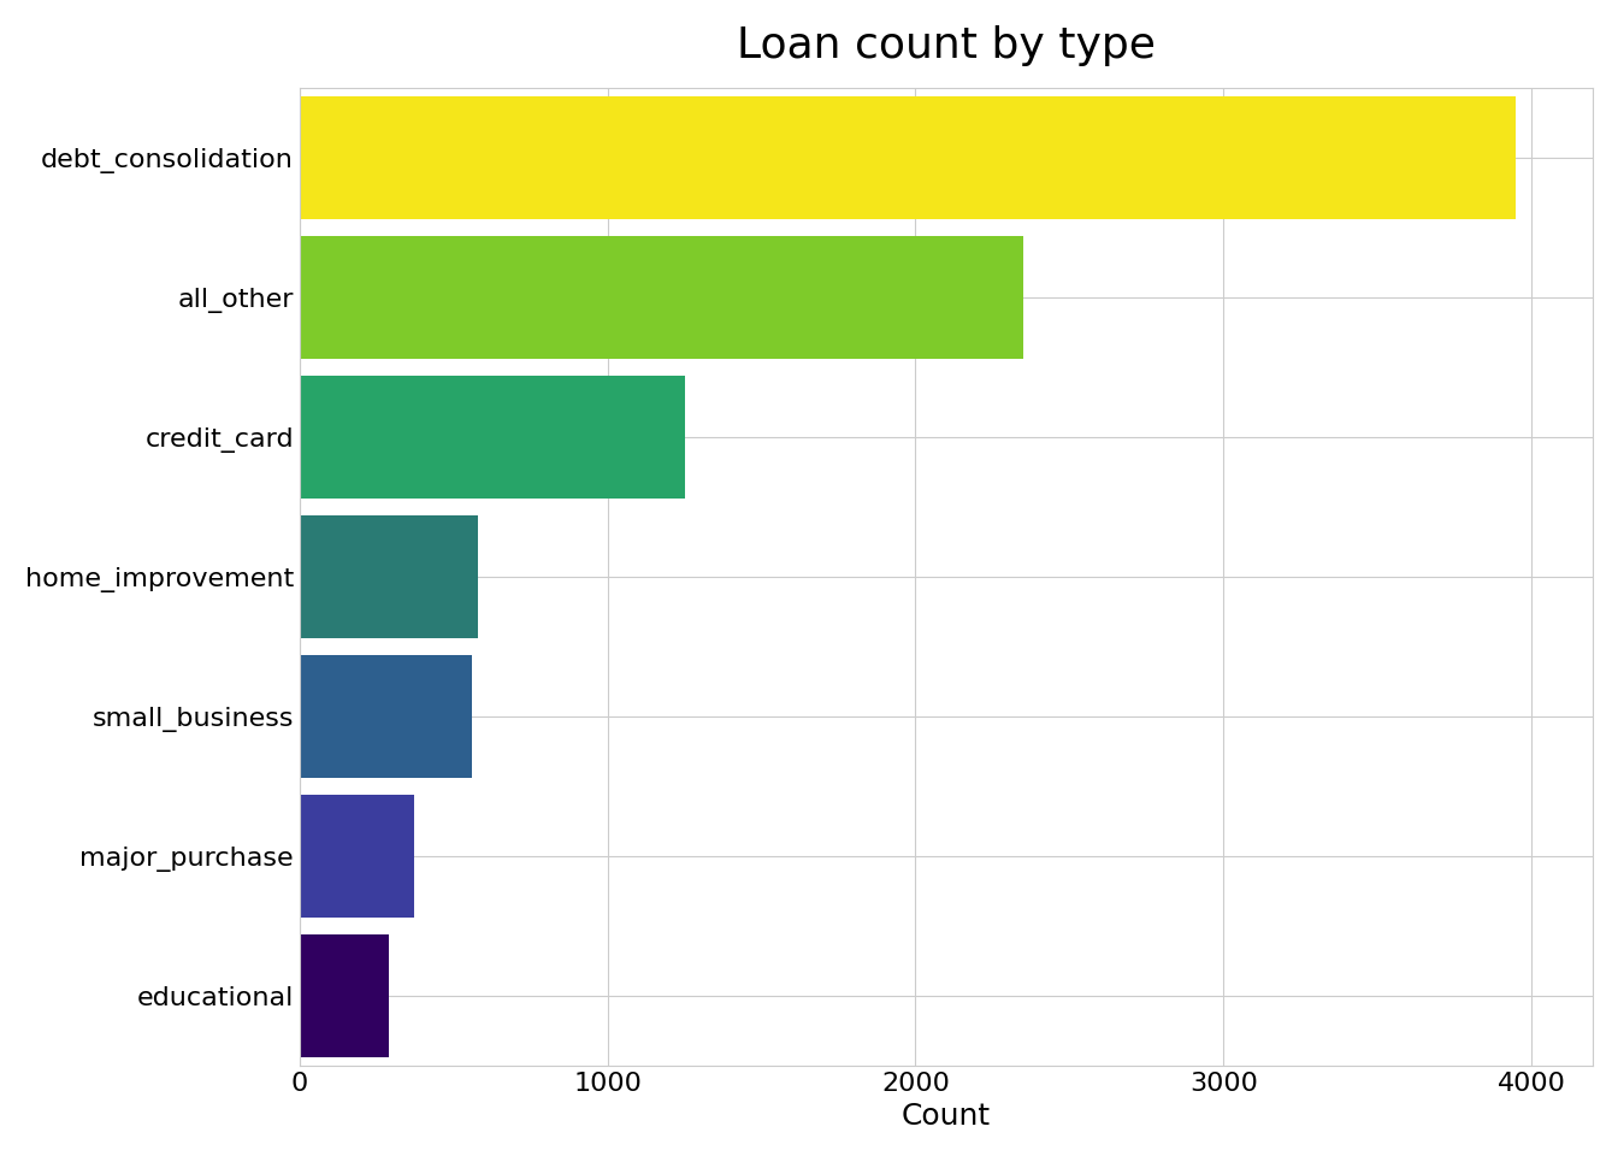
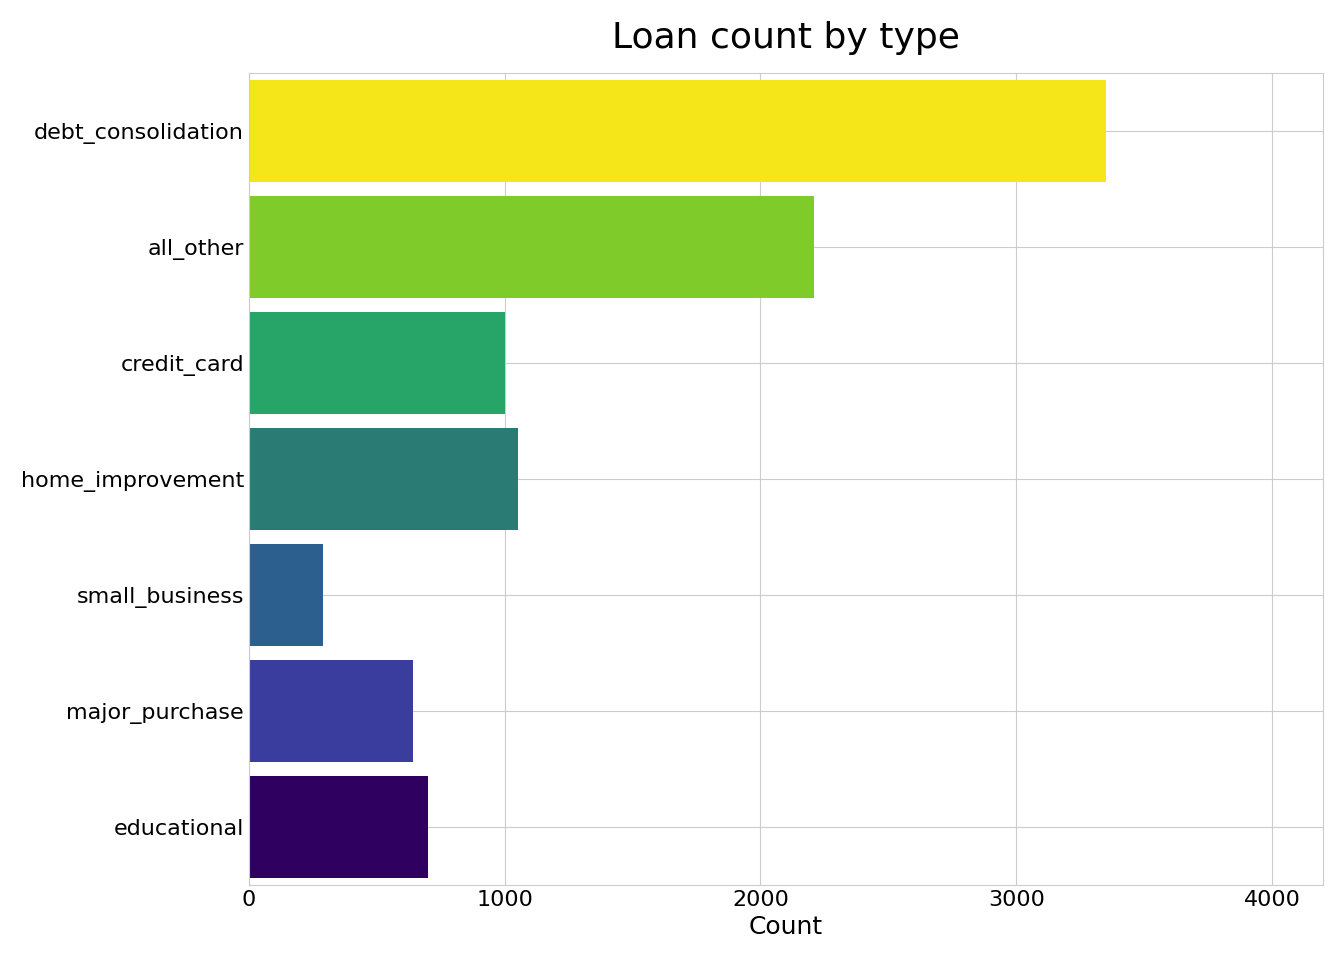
debt_consolidation: 3950 -> 3350
all_other: 2350 -> 2210
credit_card: 1250 -> 1000
home_improvement: 580 -> 1050
small_business: 560 -> 290
major_purchase: 370 -> 640
educational: 290 -> 700
